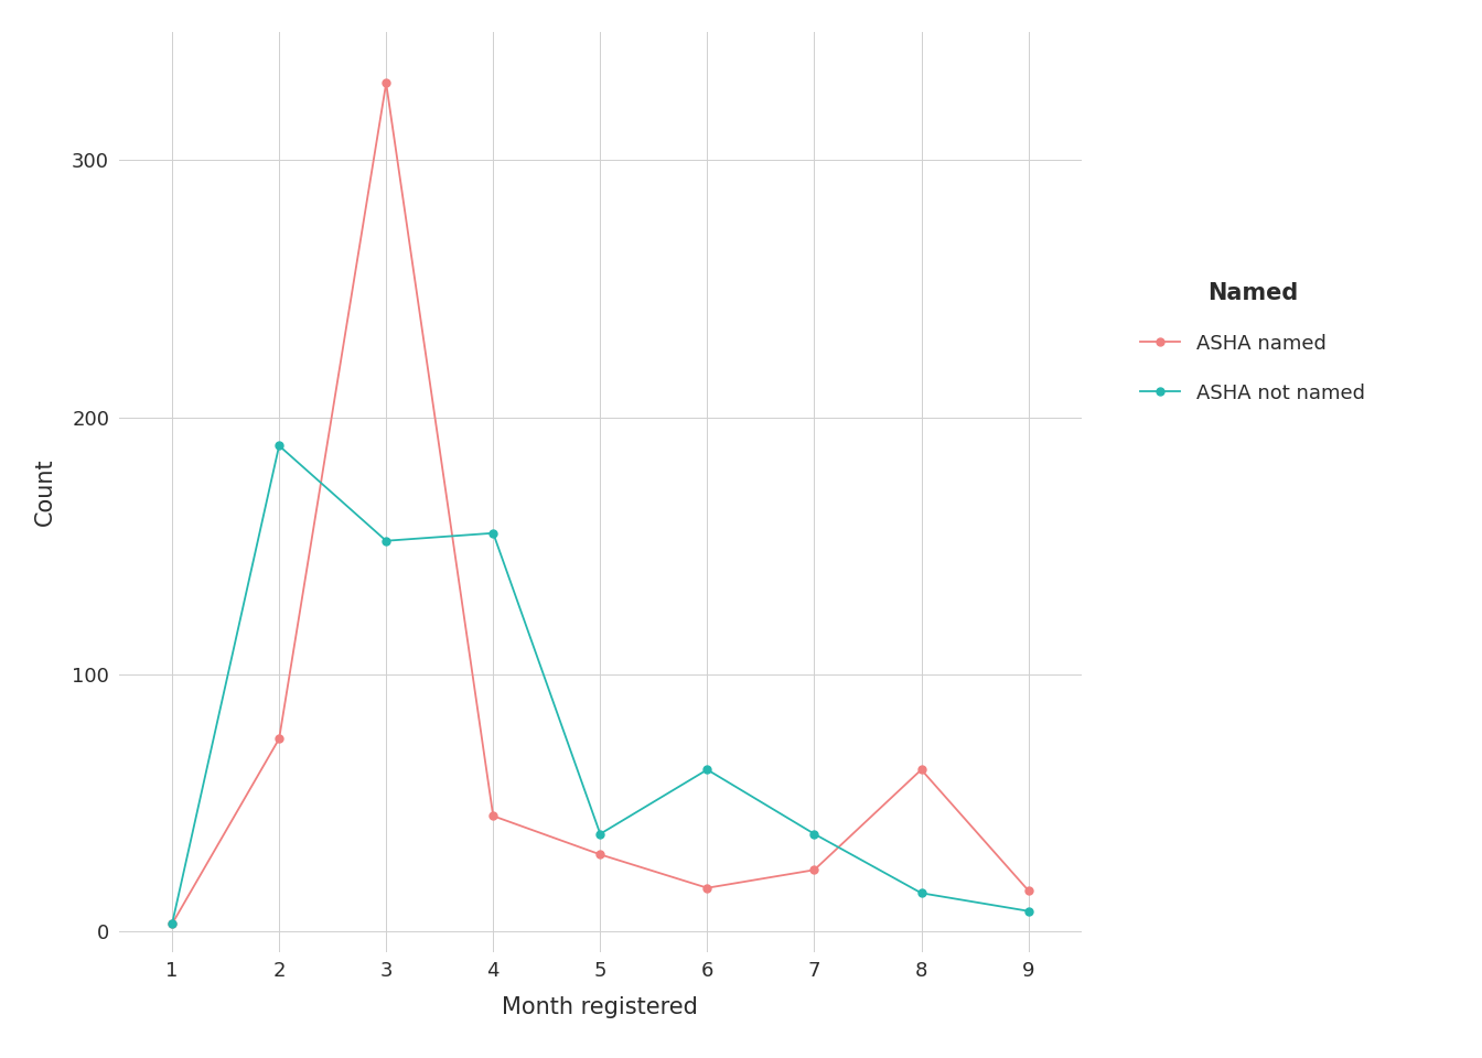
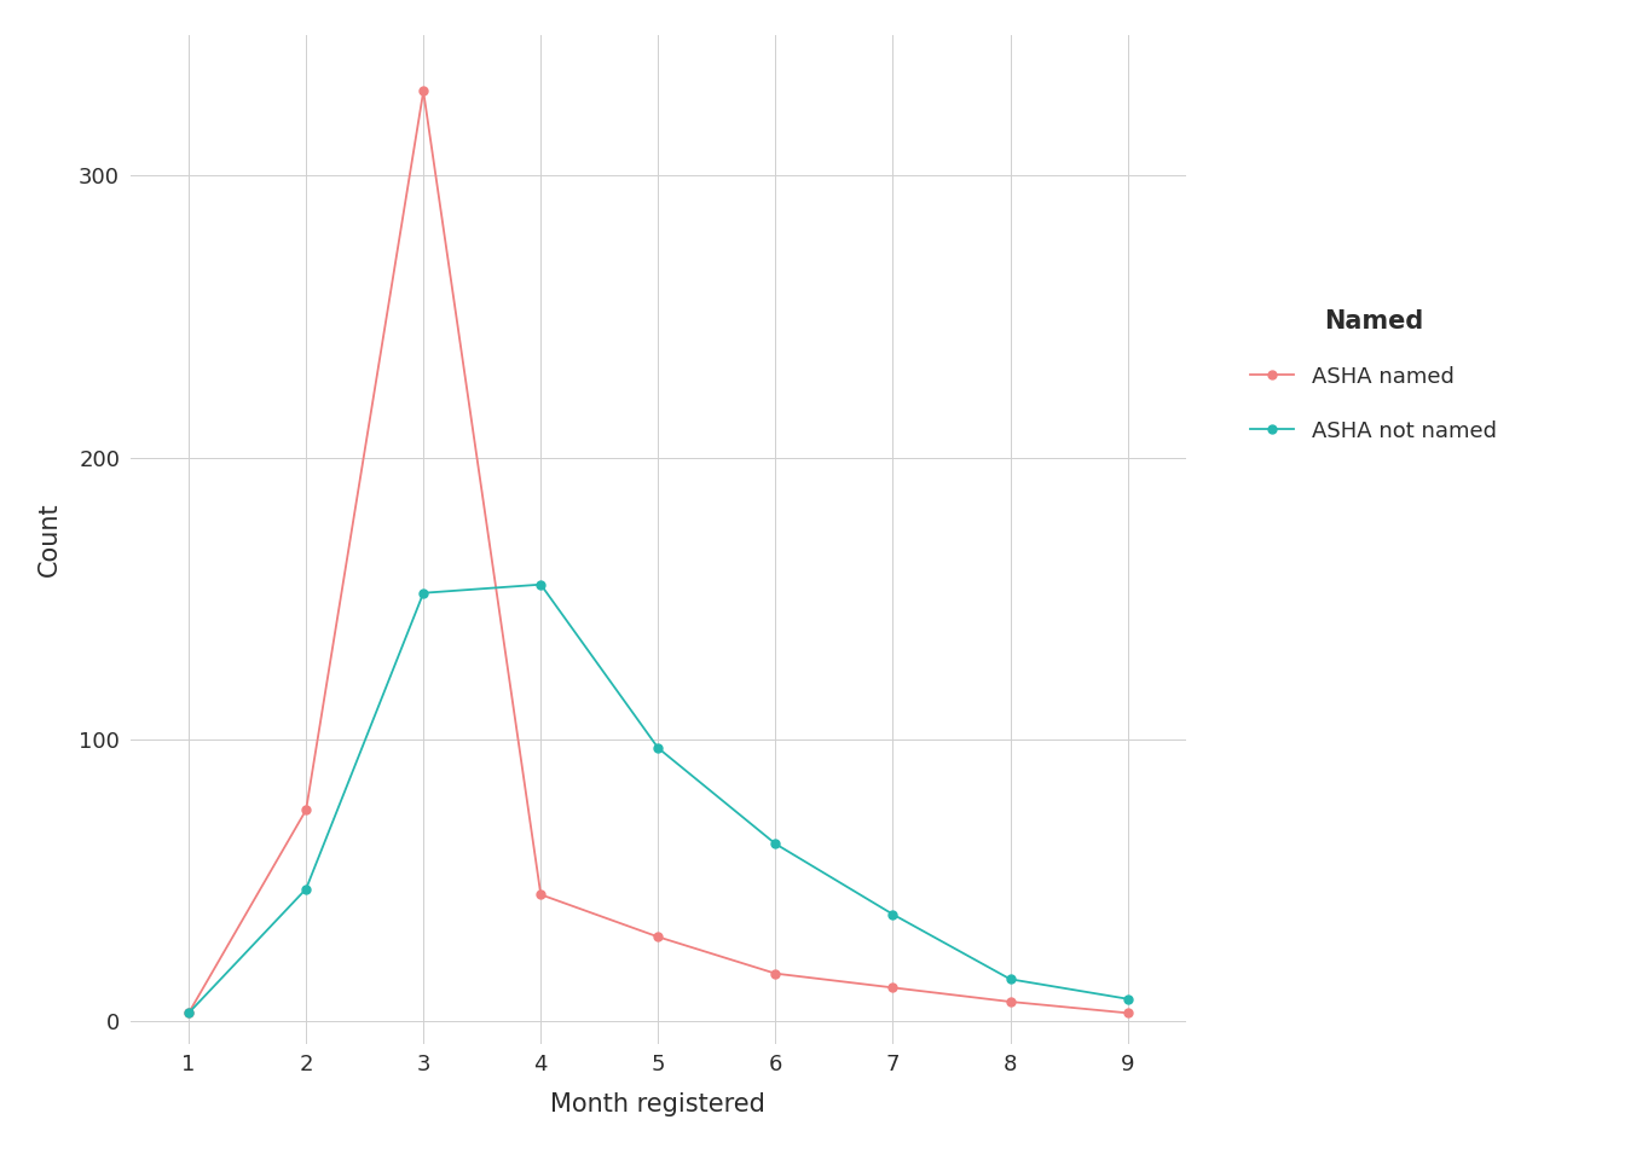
ASHA not named/2: 189 -> 47
ASHA not named/5: 38 -> 97
ASHA named/7: 24 -> 12
ASHA named/8: 63 -> 7
ASHA named/9: 16 -> 3
